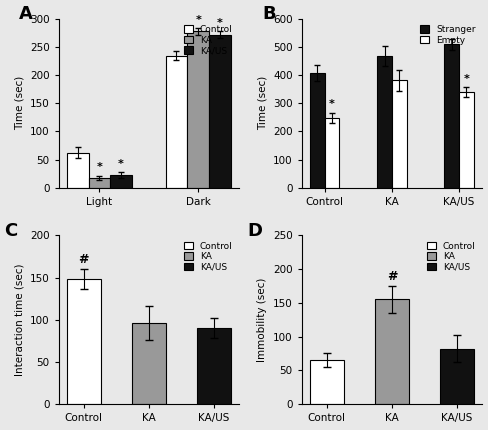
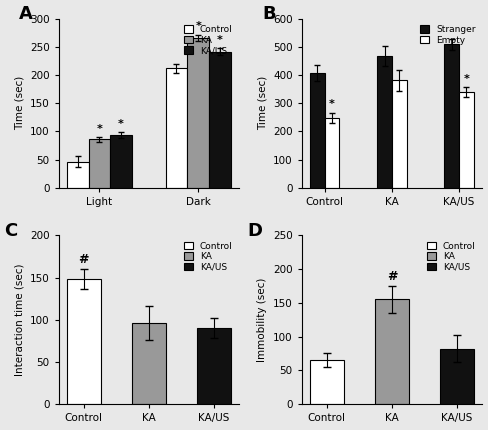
Control/Light: 62 -> 46
KA/Light: 17 -> 86
KA/US/Light: 22 -> 94
Control/Dark: 235 -> 212
KA/Dark: 278 -> 266
KA/US/Dark: 272 -> 242
